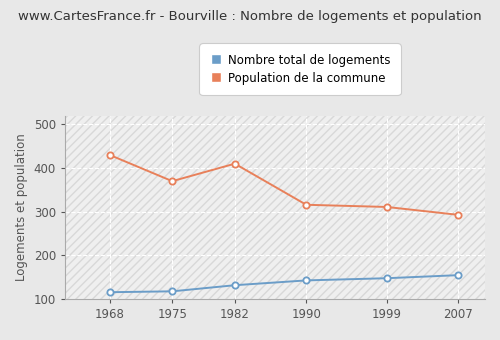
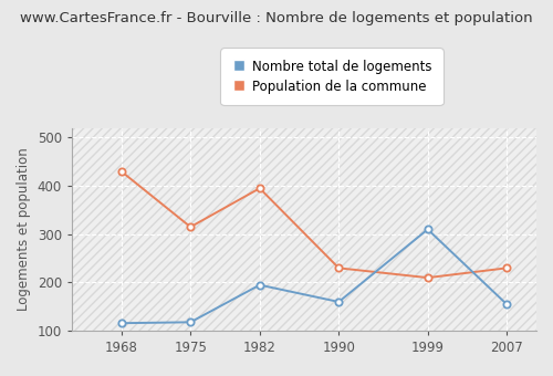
Population de la commune/1975: 370 -> 315
Nombre total de logements/1982: 132 -> 195
Population de la commune/1982: 410 -> 395
Nombre total de logements/1990: 143 -> 160
Population de la commune/1990: 316 -> 230
Nombre total de logements/1999: 148 -> 310
Population de la commune/1999: 311 -> 210
Population de la commune/2007: 293 -> 230
